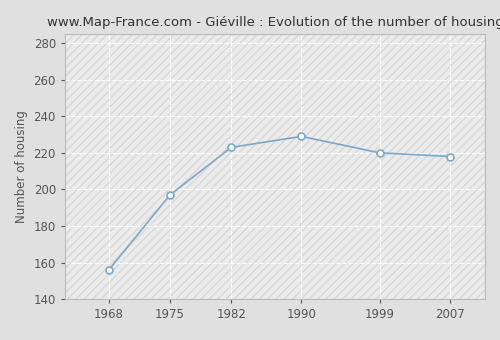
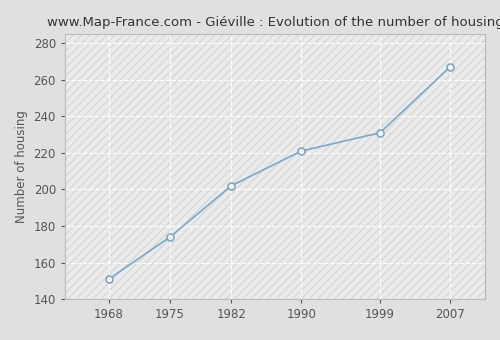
1968: 156 -> 151
1975: 197 -> 174
1982: 223 -> 202
1990: 229 -> 221
1999: 220 -> 231
2007: 218 -> 267
